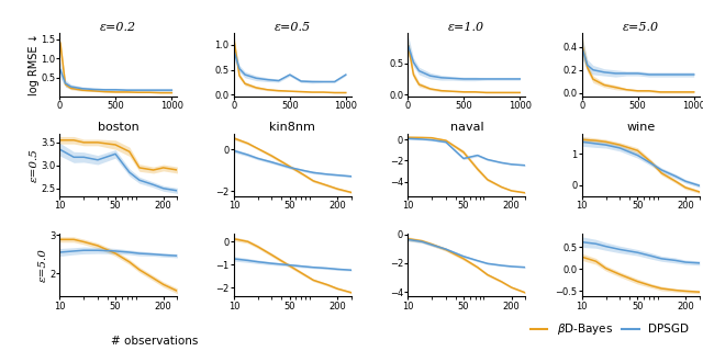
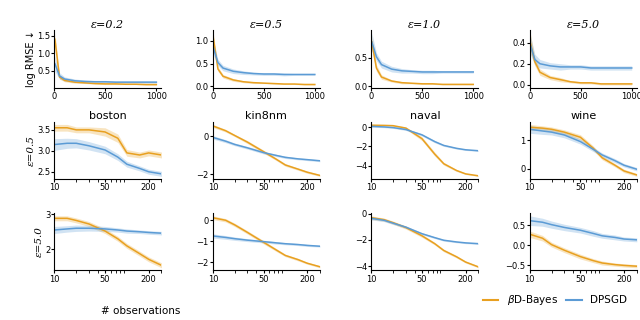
ε=0.5/DPSGD/500: 0.40 -> 0.27
ε=0.5/DPSGD/1000: 0.40 -> 0.26
boston/DPSGD/10: 3.35 -> 3.15
boston/DPSGD/50: 3.25 -> 3.02
naval/DPSGD/50: -1.8 -> -0.8
